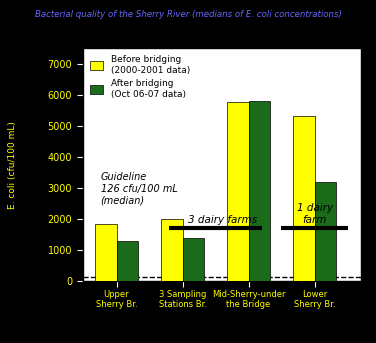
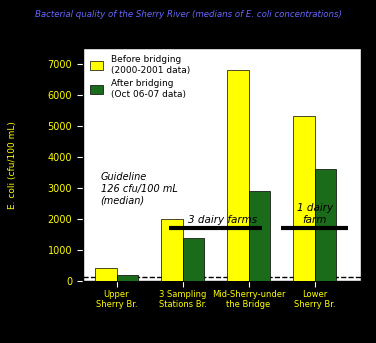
Before bridging (2000-2001 data)/Upper Sherry Br.: 1850 -> 430
After bridging (Oct 06-07 data)/Upper Sherry Br.: 1300 -> 200
Before bridging (2000-2001 data)/Mid-Sherry-under the Bridge: 5750 -> 6800
After bridging (Oct 06-07 data)/Mid-Sherry-under the Bridge: 5800 -> 2900
After bridging (Oct 06-07 data)/Lower Sherry Br.: 3200 -> 3600
